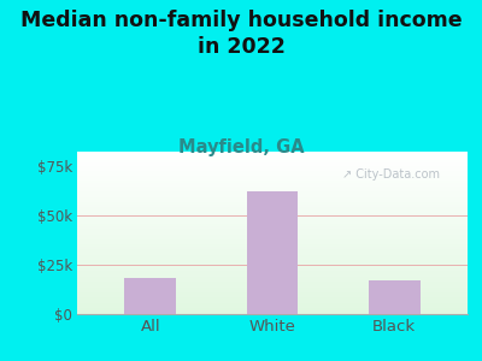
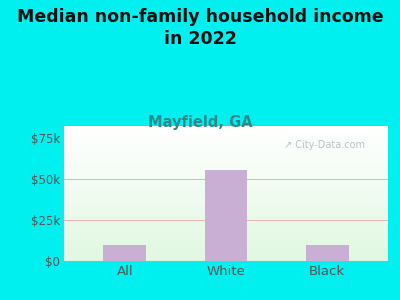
All: $18k -> $10k
White: $62k -> $55k
Black: $17k -> $10k
